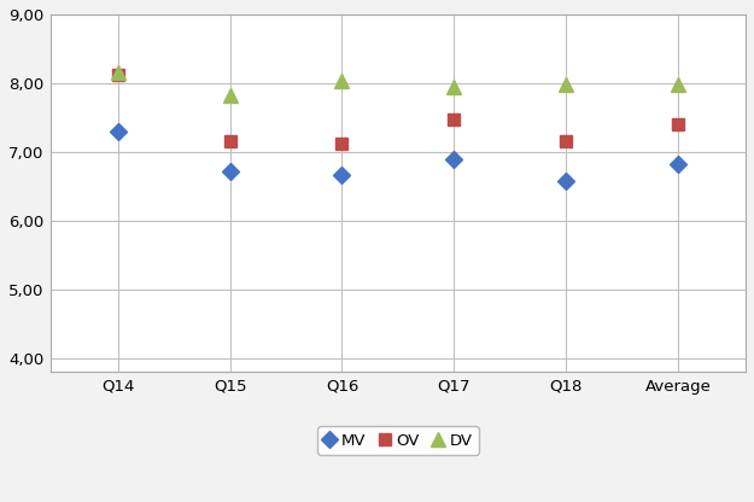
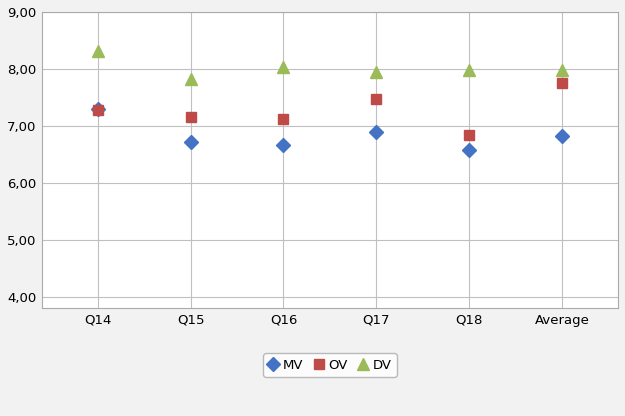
OV/Q14: 8,13 -> 7,28
DV/Q14: 8,15 -> 8,32
OV/Q18: 7,15 -> 6,84
OV/Average: 7,40 -> 7,76
